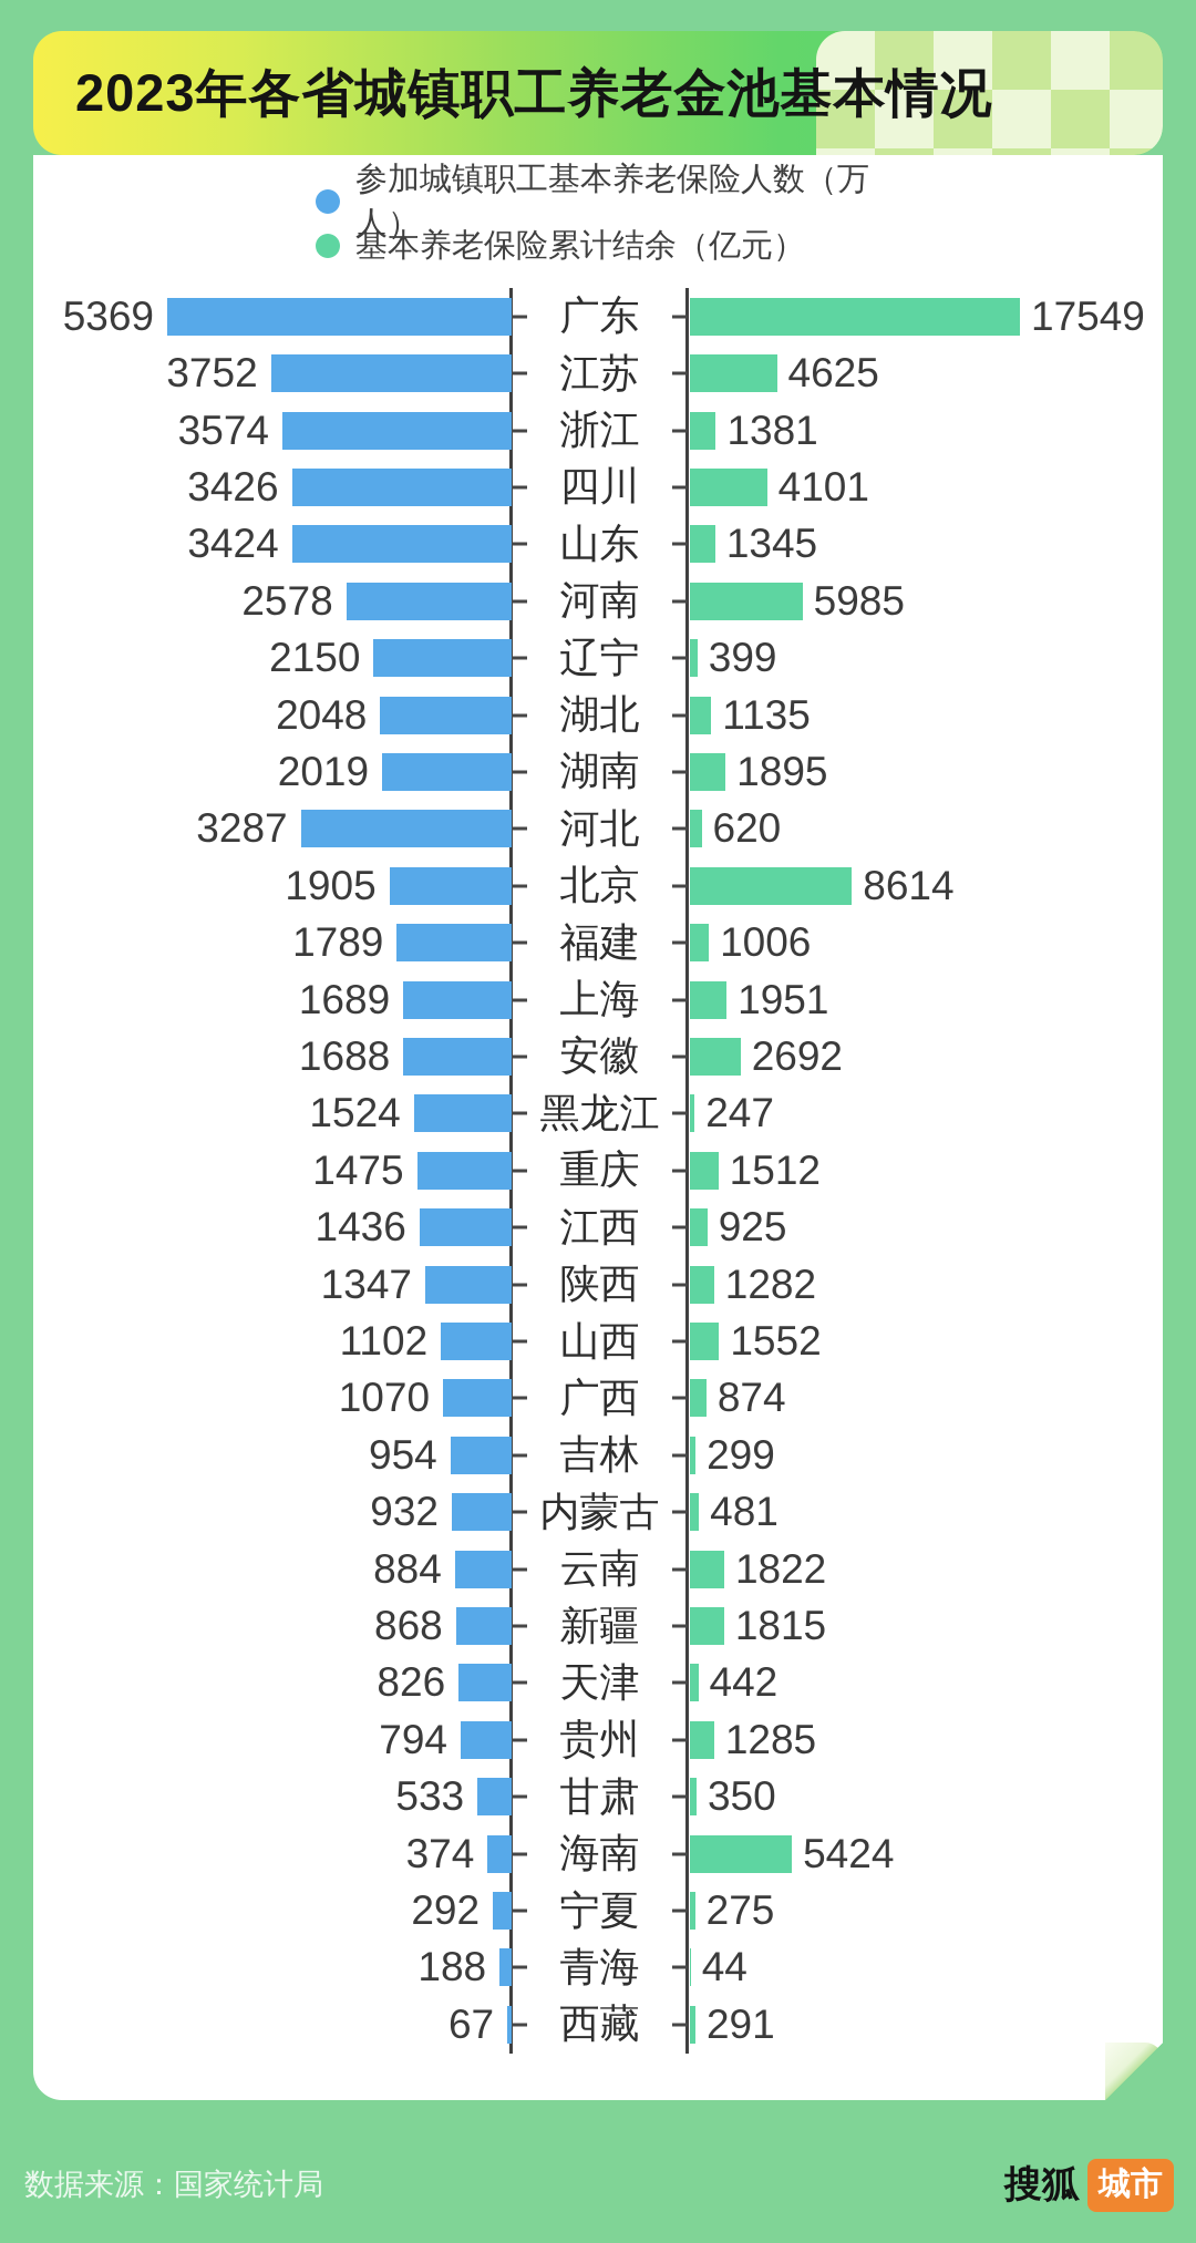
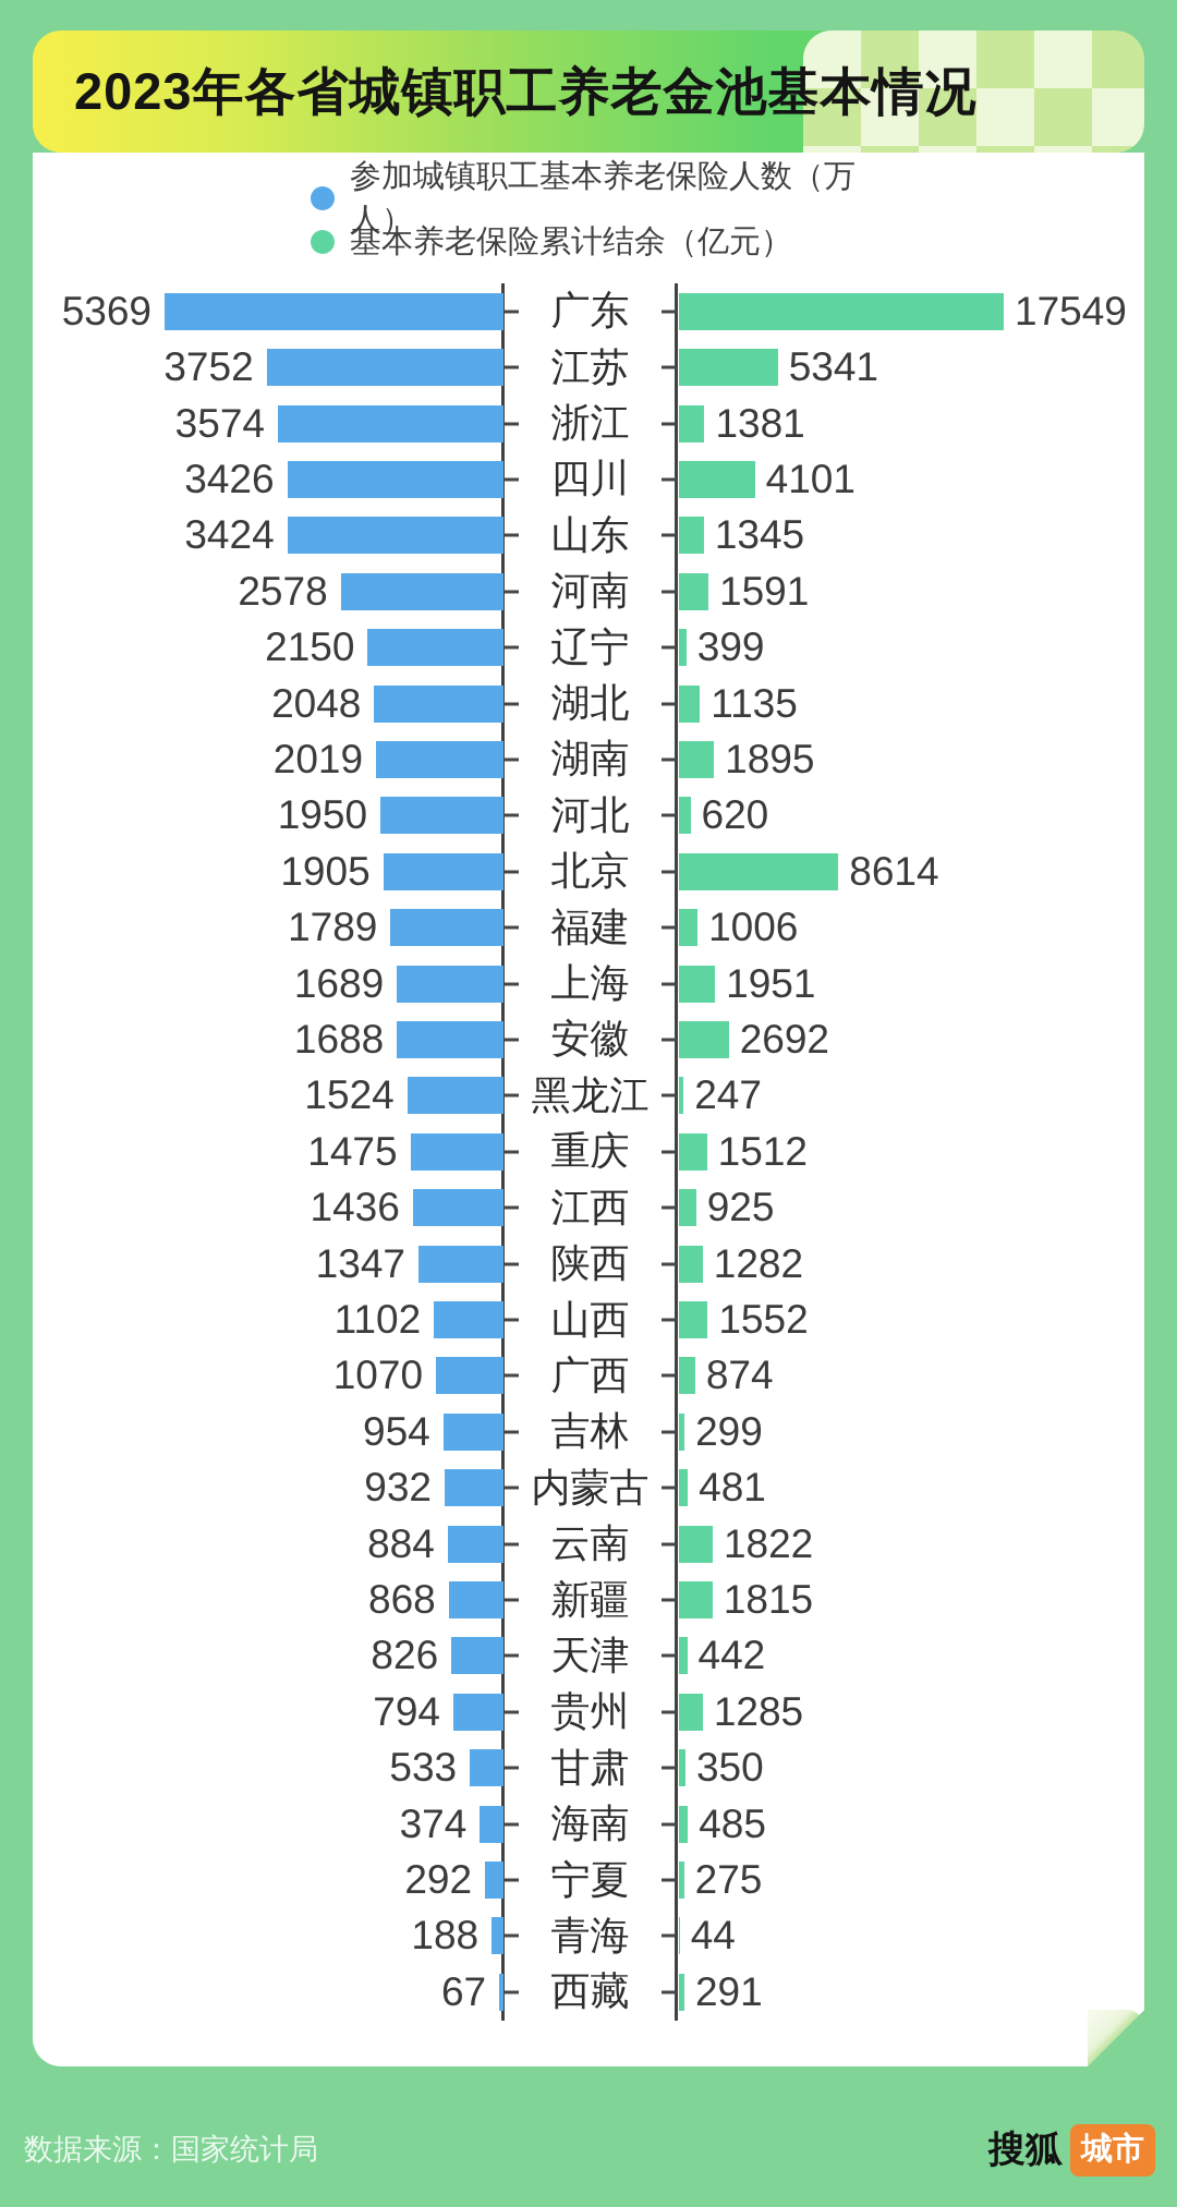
基本养老保险累计结余（亿元）/江苏: 4625 -> 5341
基本养老保险累计结余（亿元）/河南: 5985 -> 1591
参加城镇职工基本养老保险人数（万人）/河北: 3287 -> 1950
基本养老保险累计结余（亿元）/海南: 5424 -> 485
